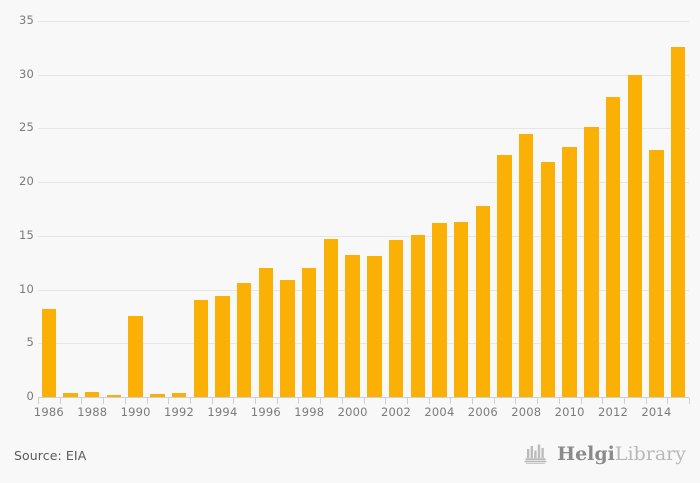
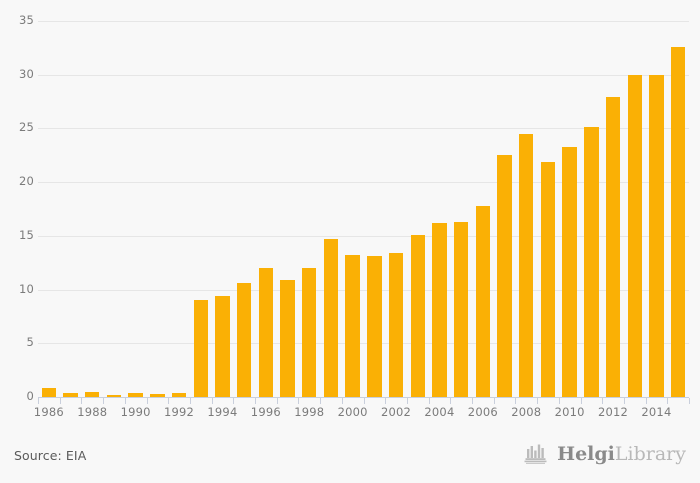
1986: 8.2 -> 0.8
1990: 7.5 -> 0.4
2002: 14.6 -> 13.4
2014: 23.0 -> 30.0
